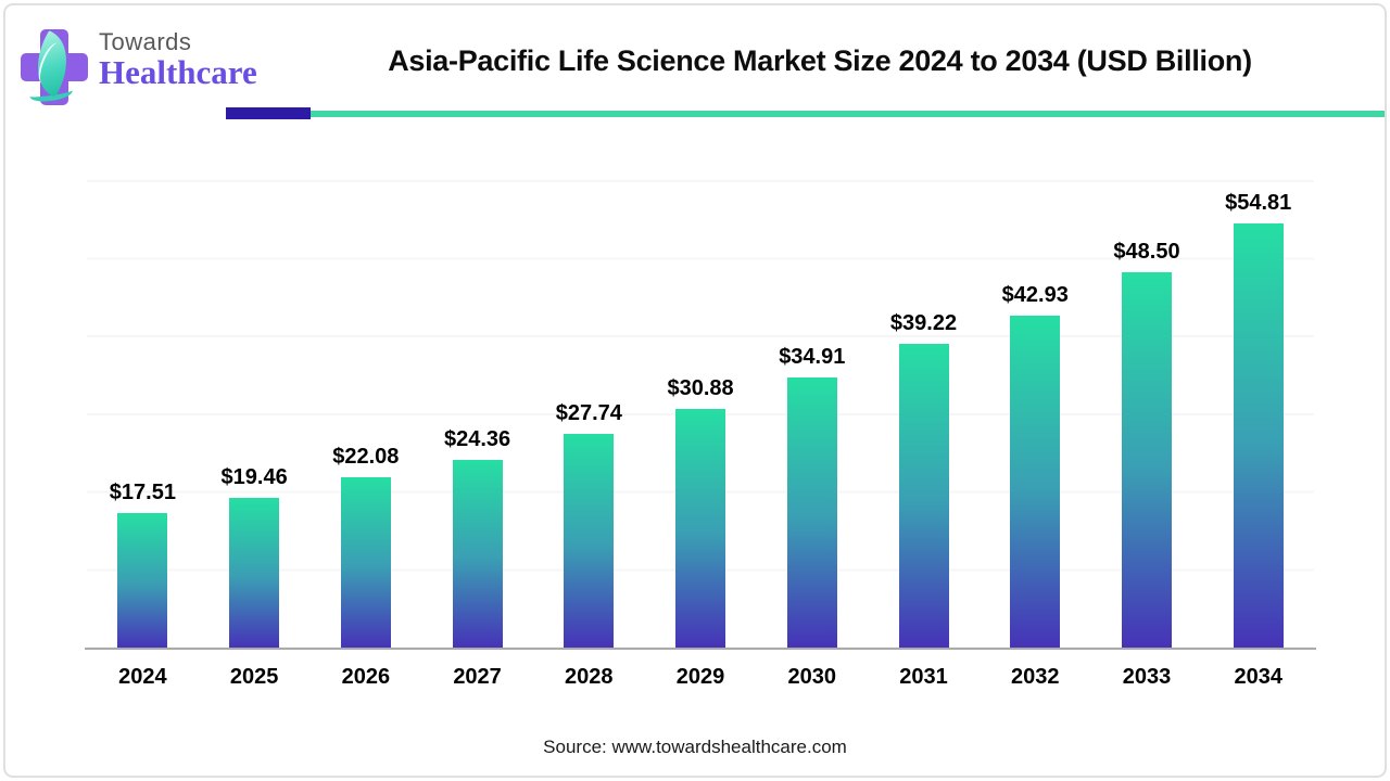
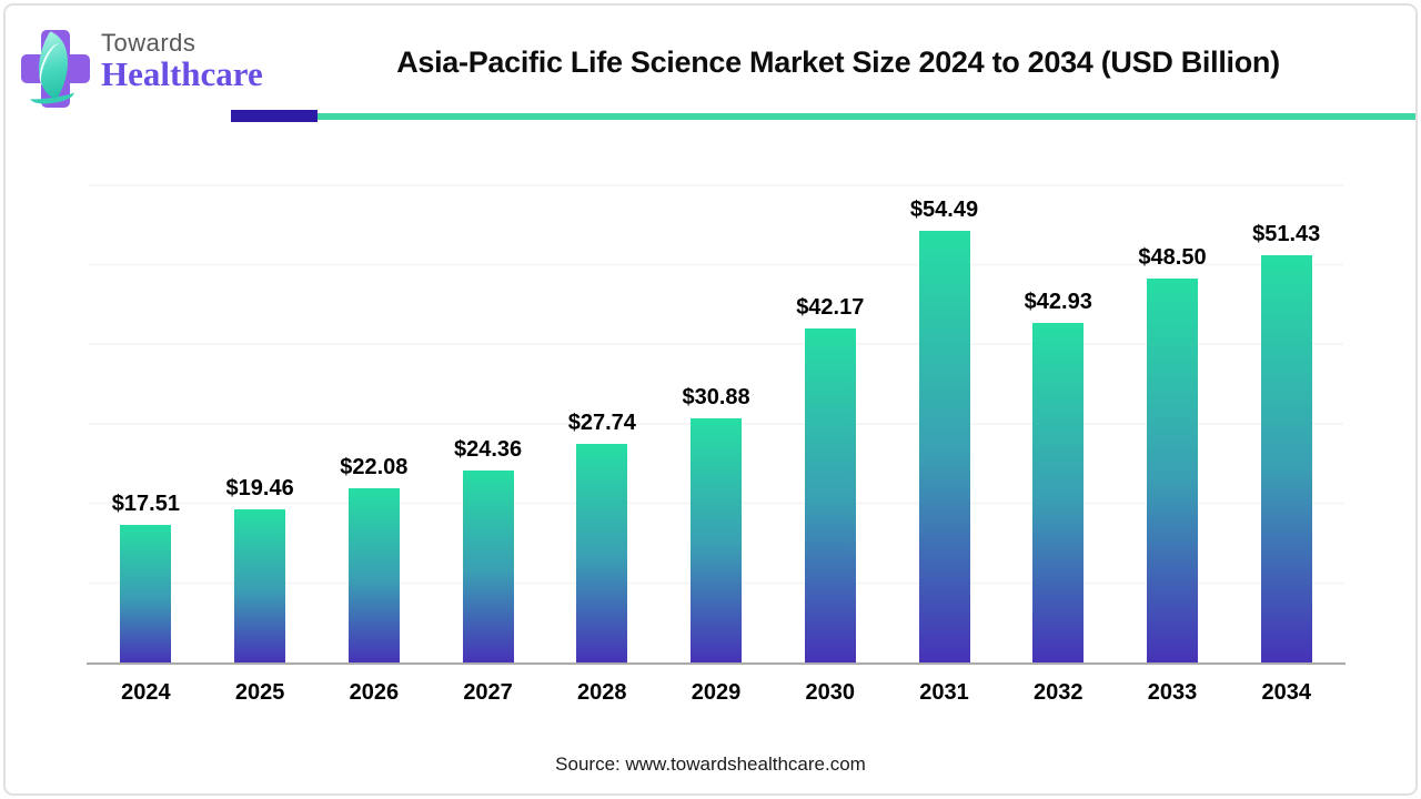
2030: $34.91 -> $42.17
2031: $39.22 -> $54.49
2034: $54.81 -> $51.43
